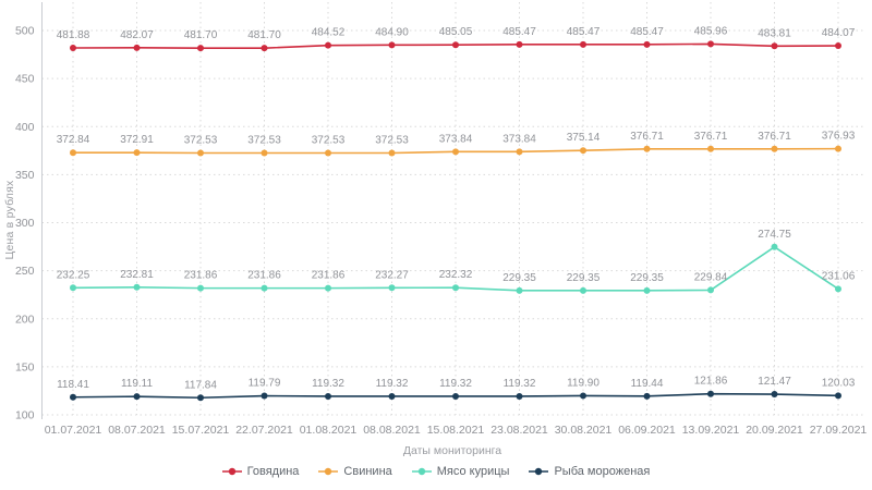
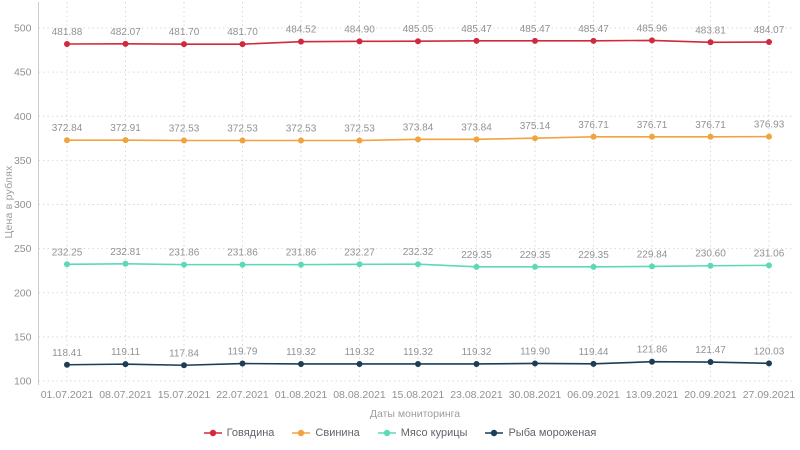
Мясо курицы/20.09.2021: 274.75 -> 230.60
